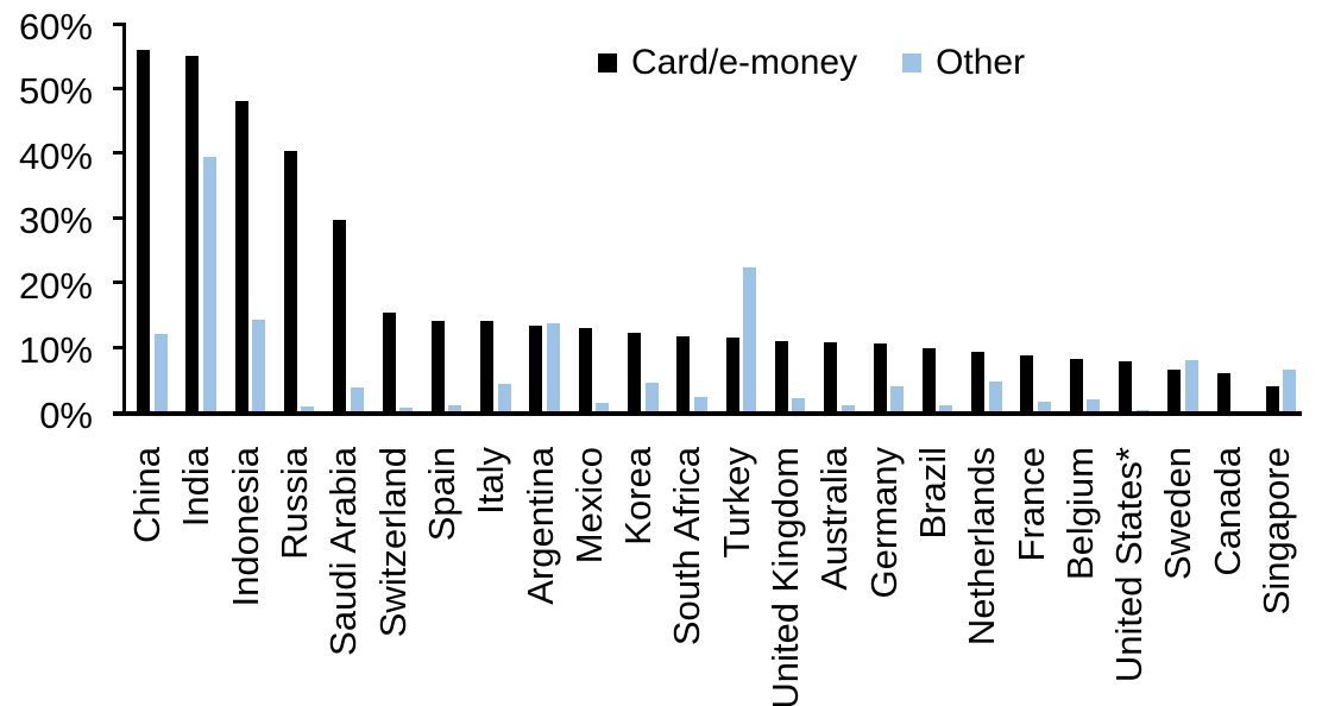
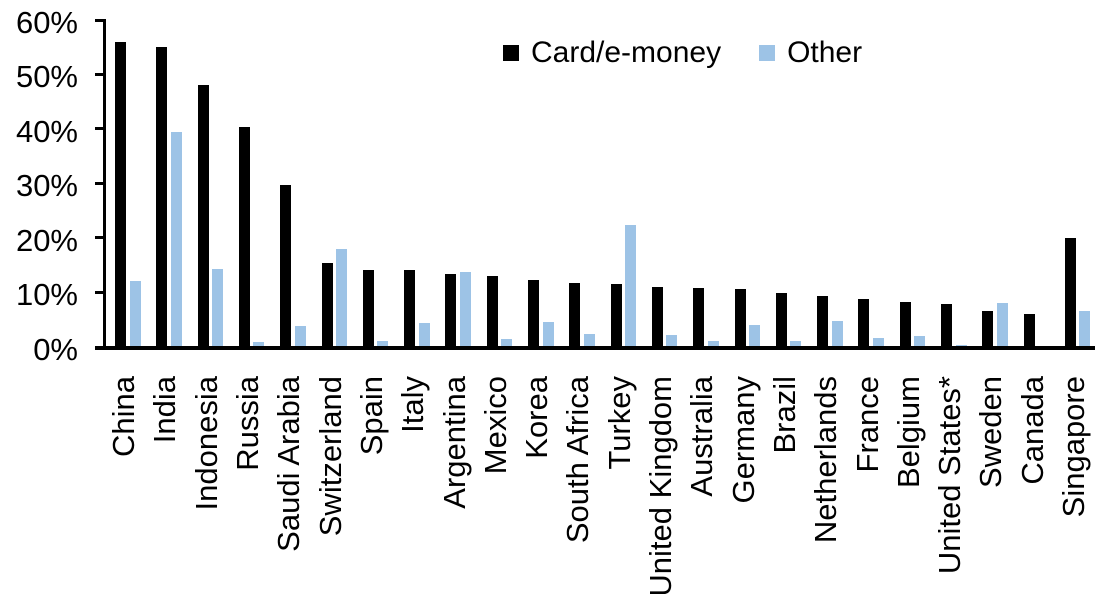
Other/Switzerland: 1% -> 18%
Card/e-money/Singapore: 4% -> 20%
